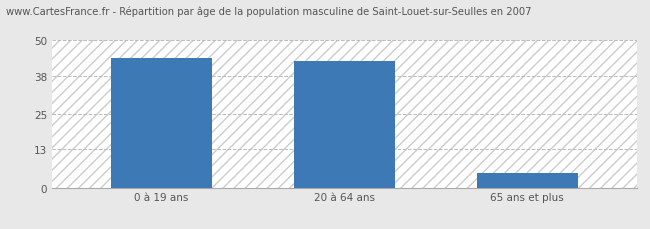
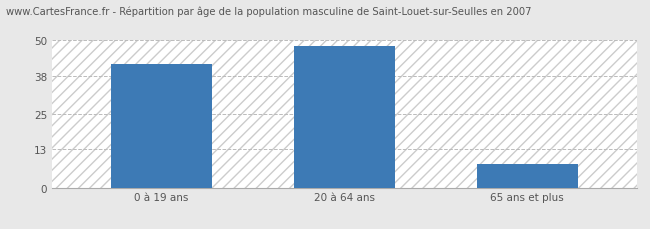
0 à 19 ans: 44 -> 42
20 à 64 ans: 43 -> 48
65 ans et plus: 5 -> 8
